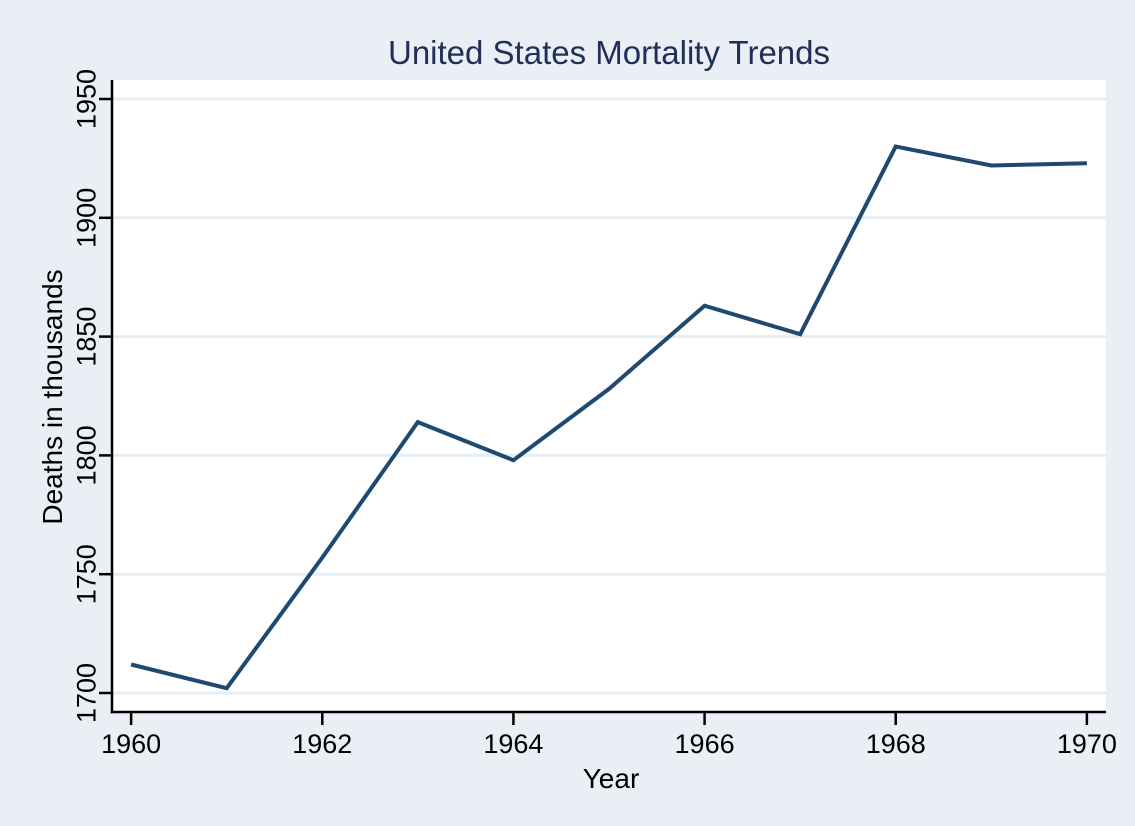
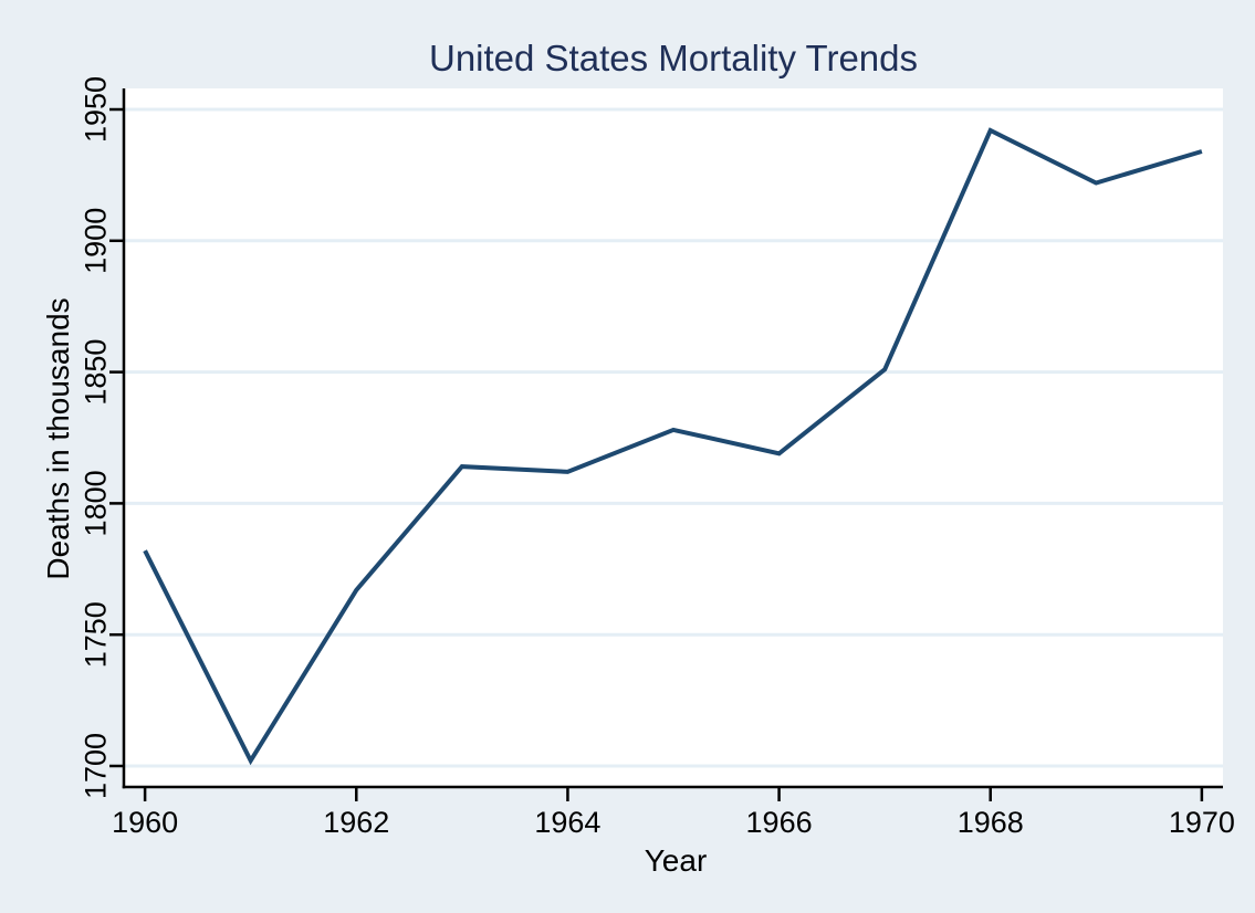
1960: 1712 -> 1782
1962: 1757 -> 1767
1964: 1798 -> 1812
1966: 1863 -> 1819
1968: 1930 -> 1942
1970: 1923 -> 1934
